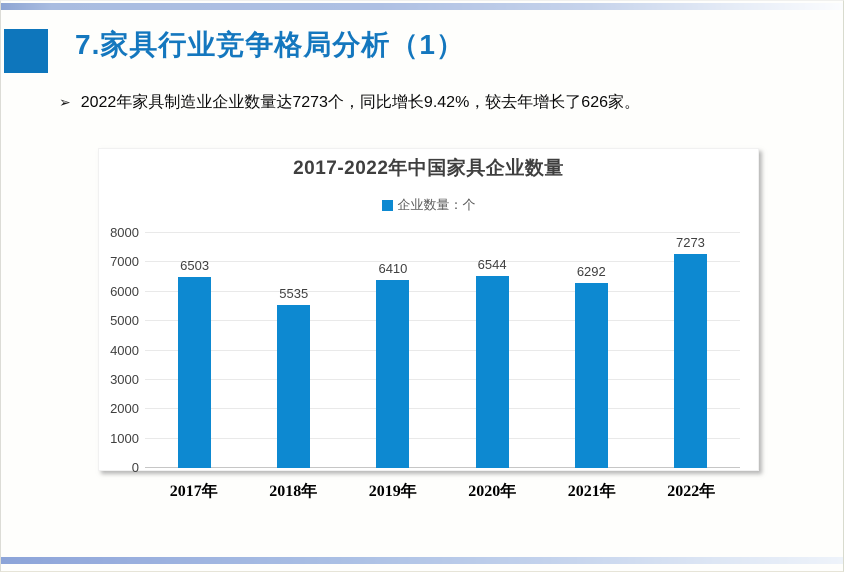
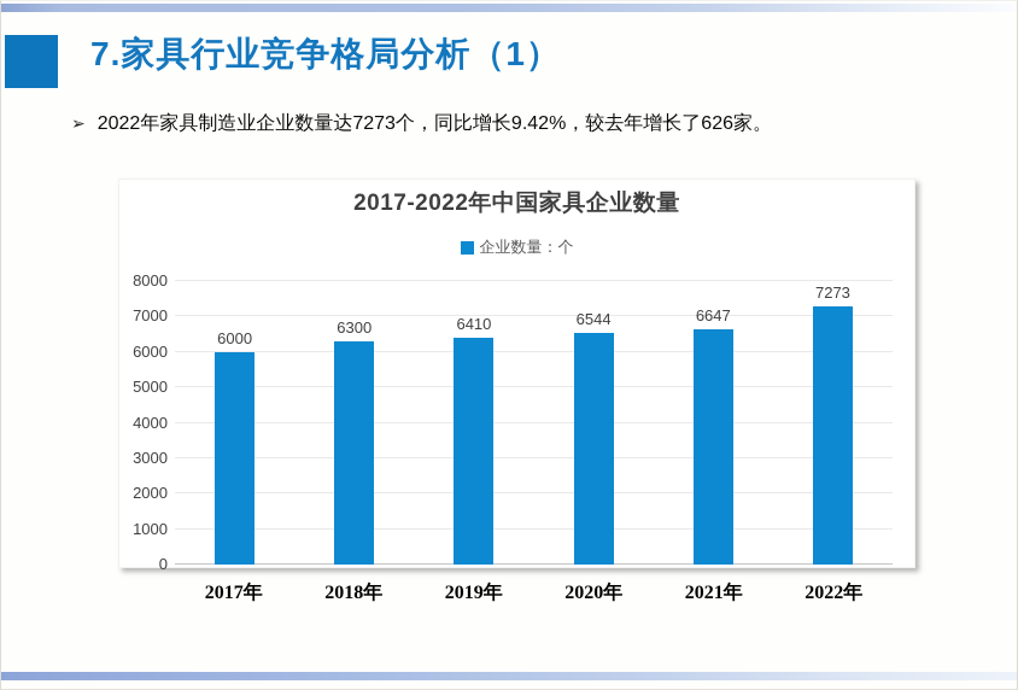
2017年: 6503 -> 6000
2018年: 5535 -> 6300
2021年: 6292 -> 6647
